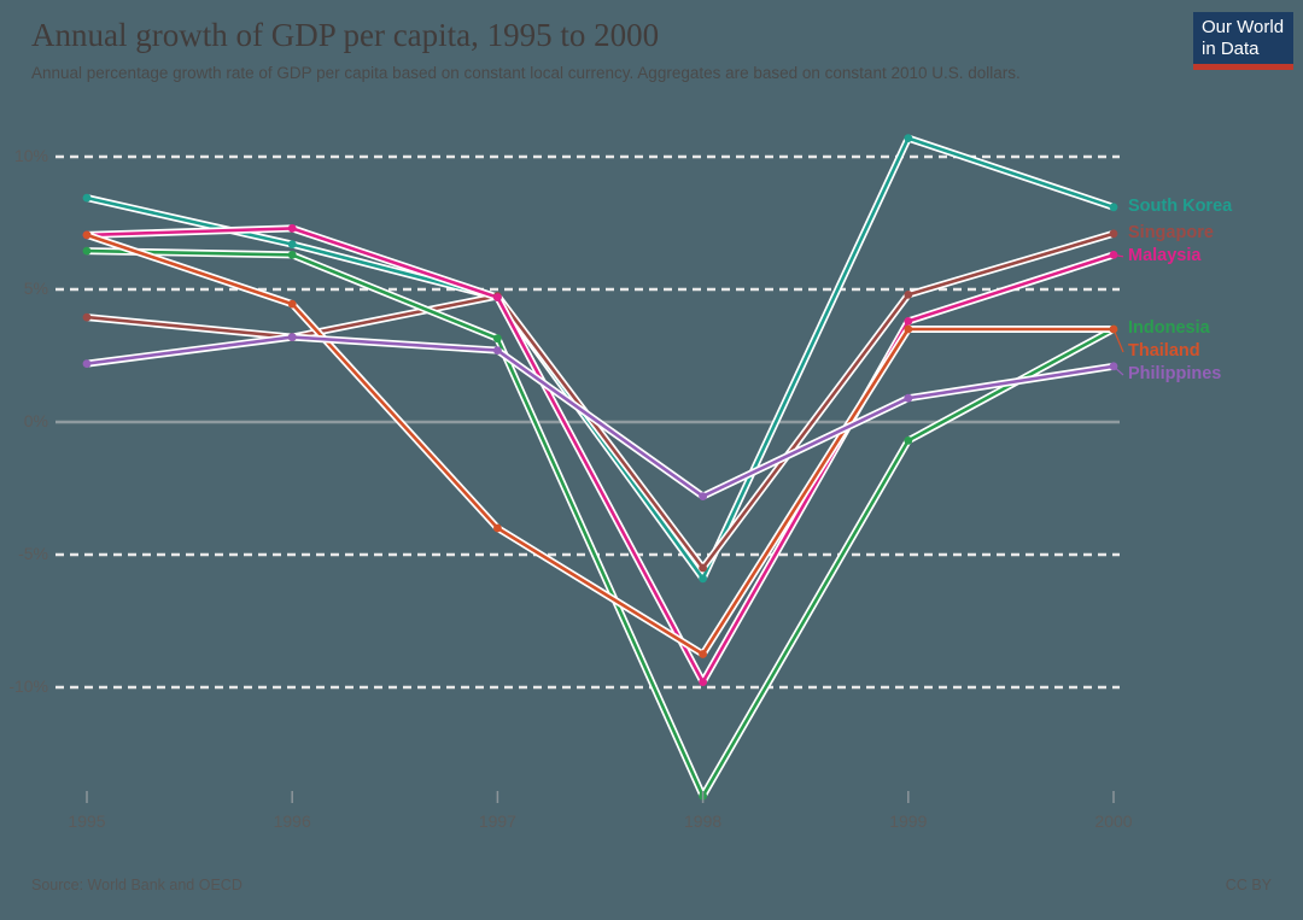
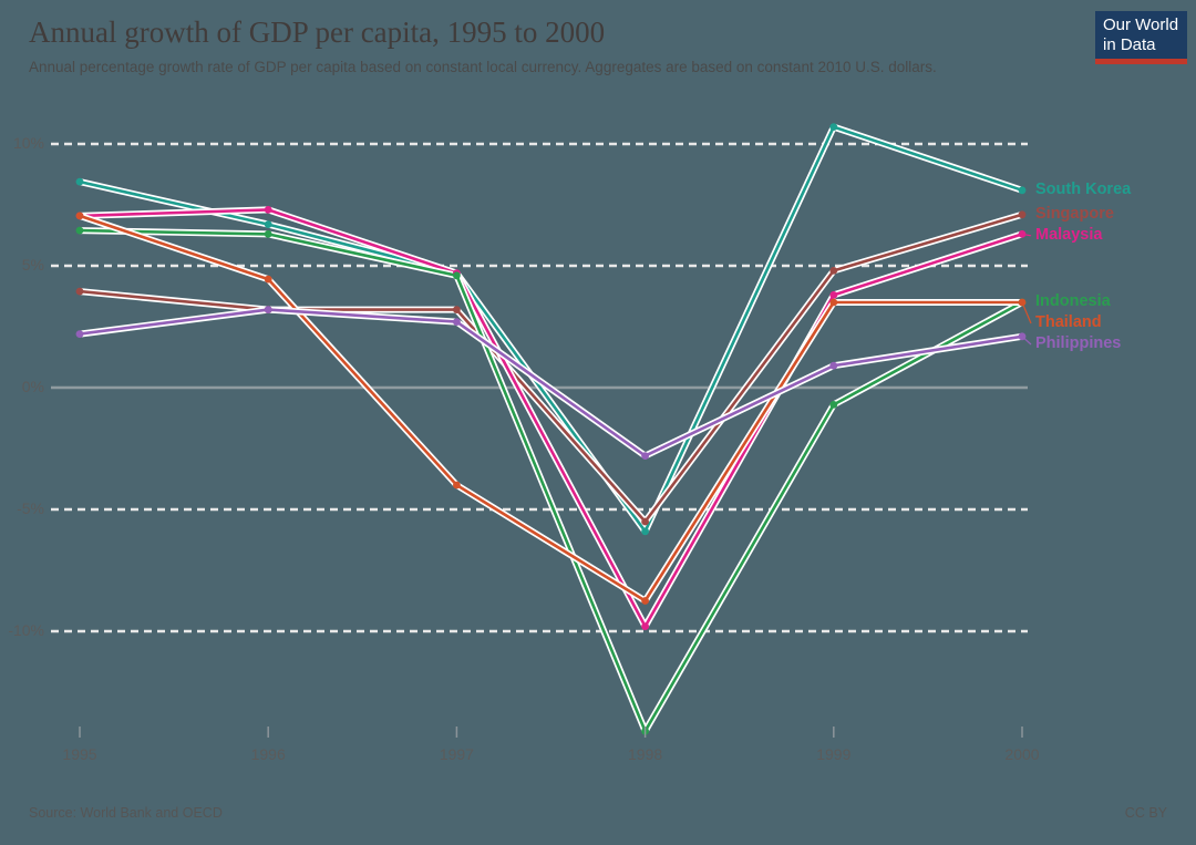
Singapore/1997: 4.8% -> 3.2%
Indonesia/1997: 3.1% -> 4.6%
